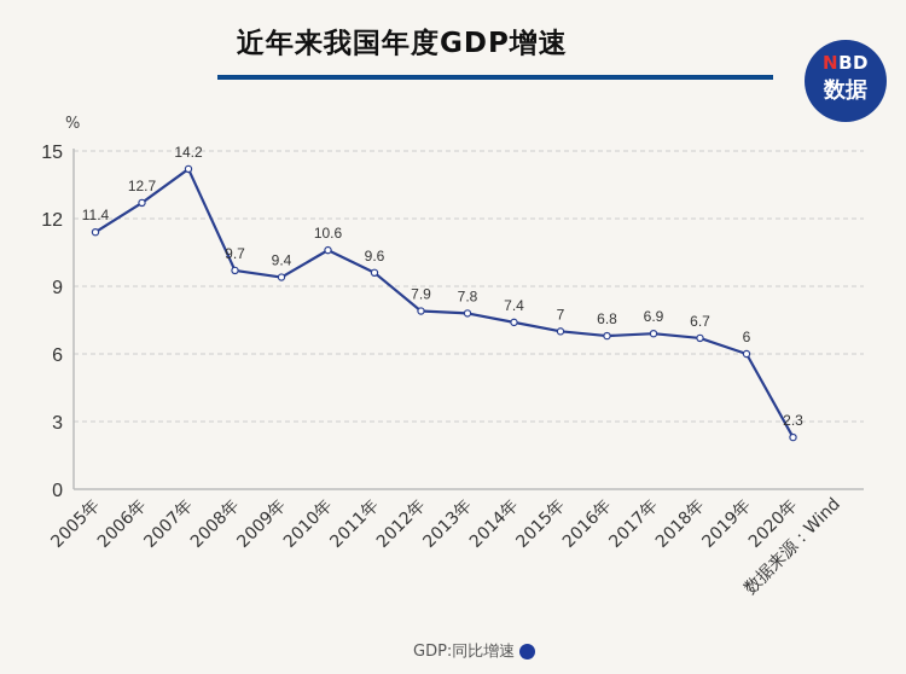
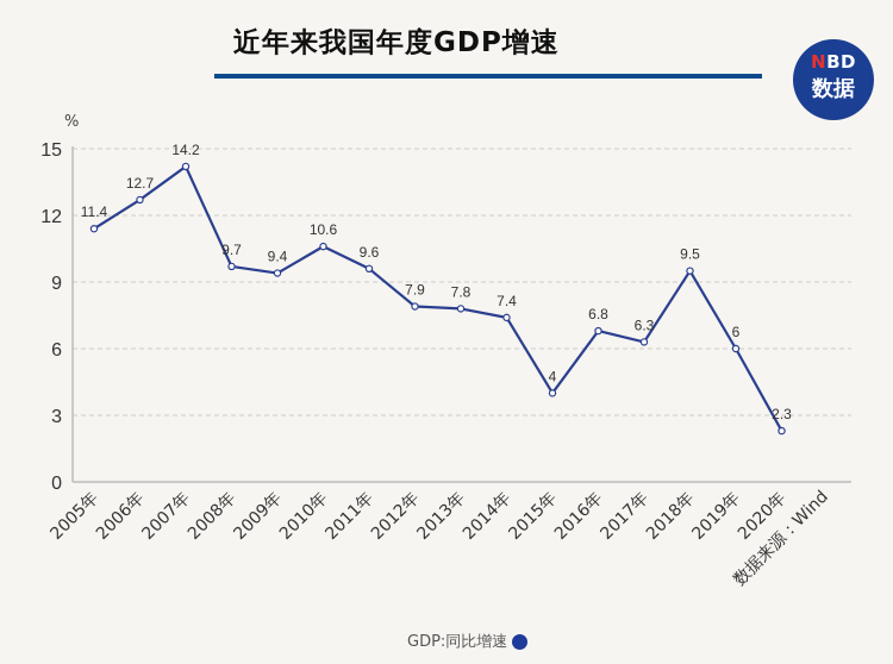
2015年: 7 -> 4
2017年: 6.9 -> 6.3
2018年: 6.7 -> 9.5
